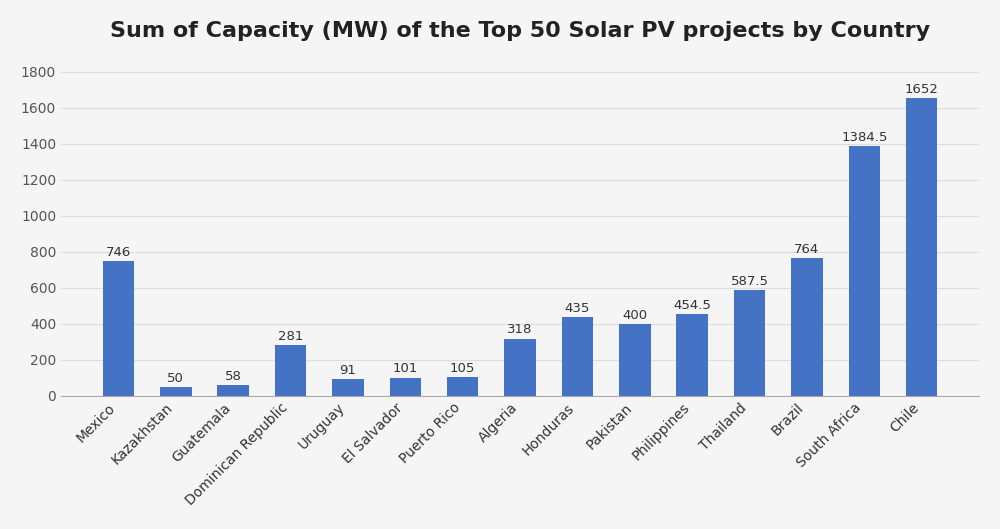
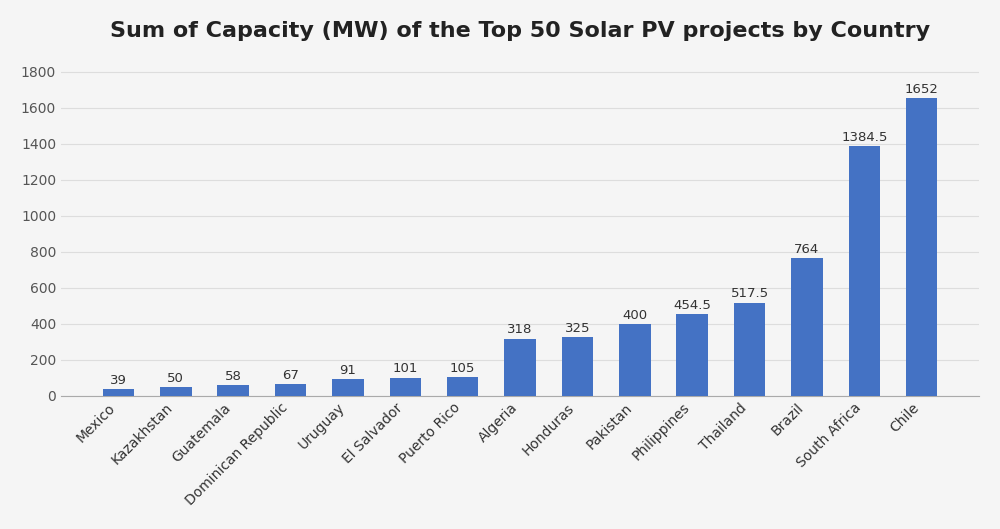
Mexico: 746 -> 39
Dominican Republic: 281 -> 67
Honduras: 435 -> 325
Thailand: 587.5 -> 517.5
